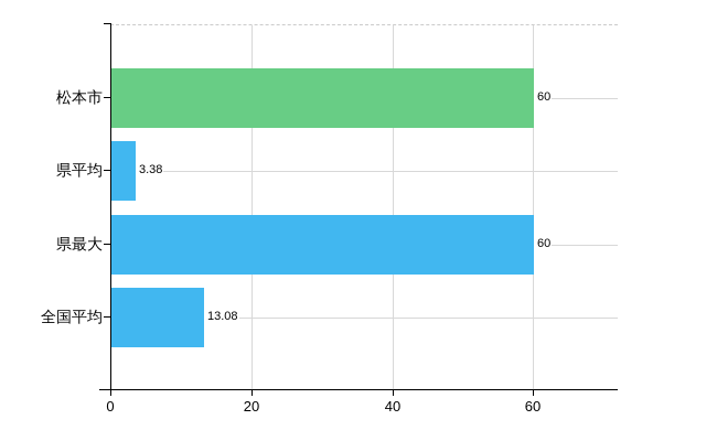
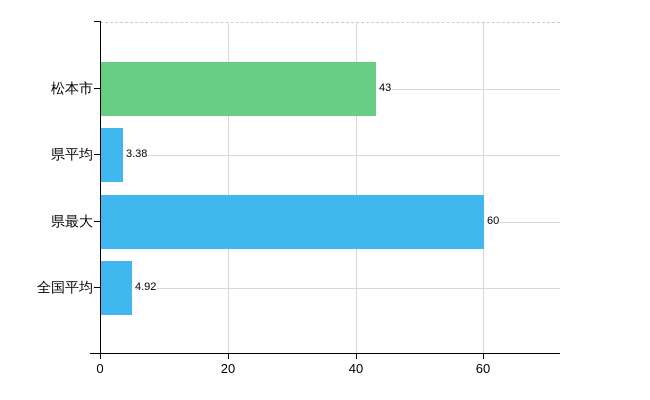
松本市: 60 -> 43
全国平均: 13.08 -> 4.92
